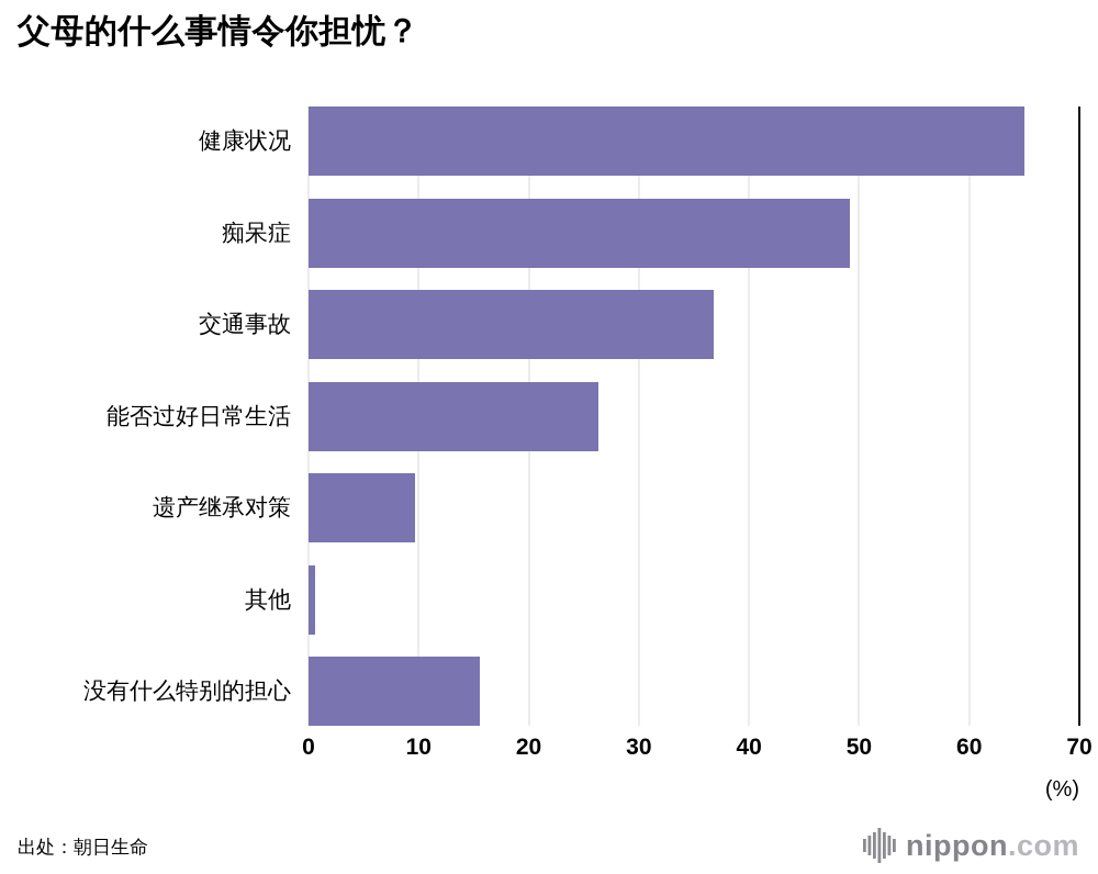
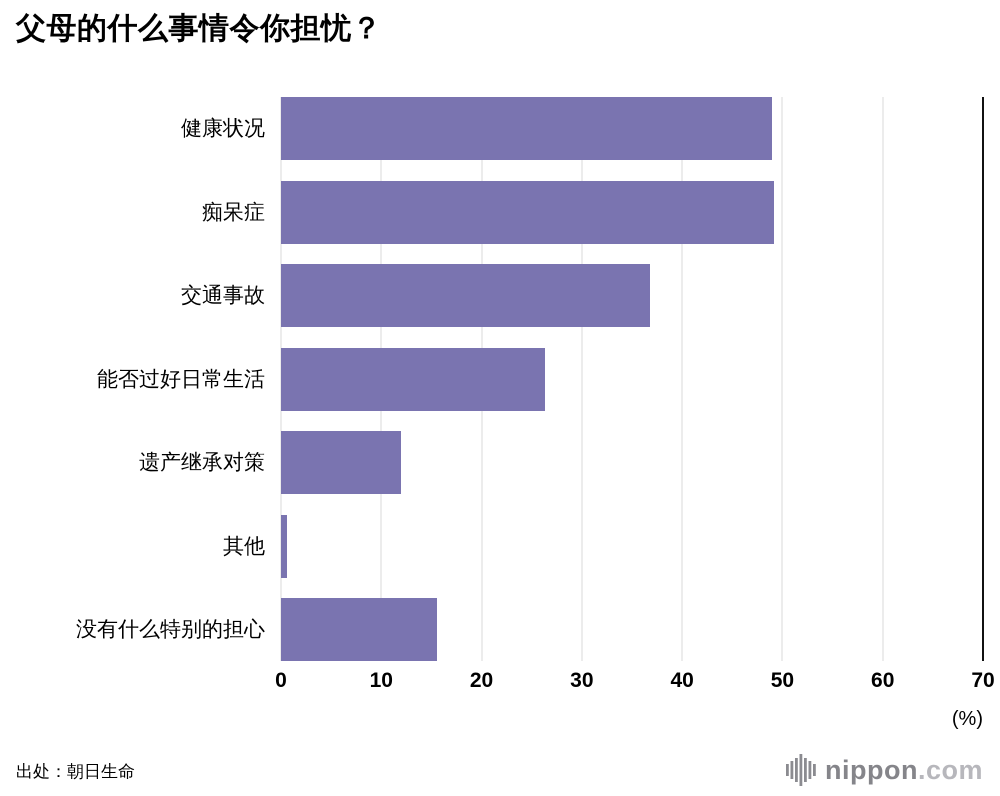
健康状况: 65 -> 49
遗产继承对策: 10 -> 12
